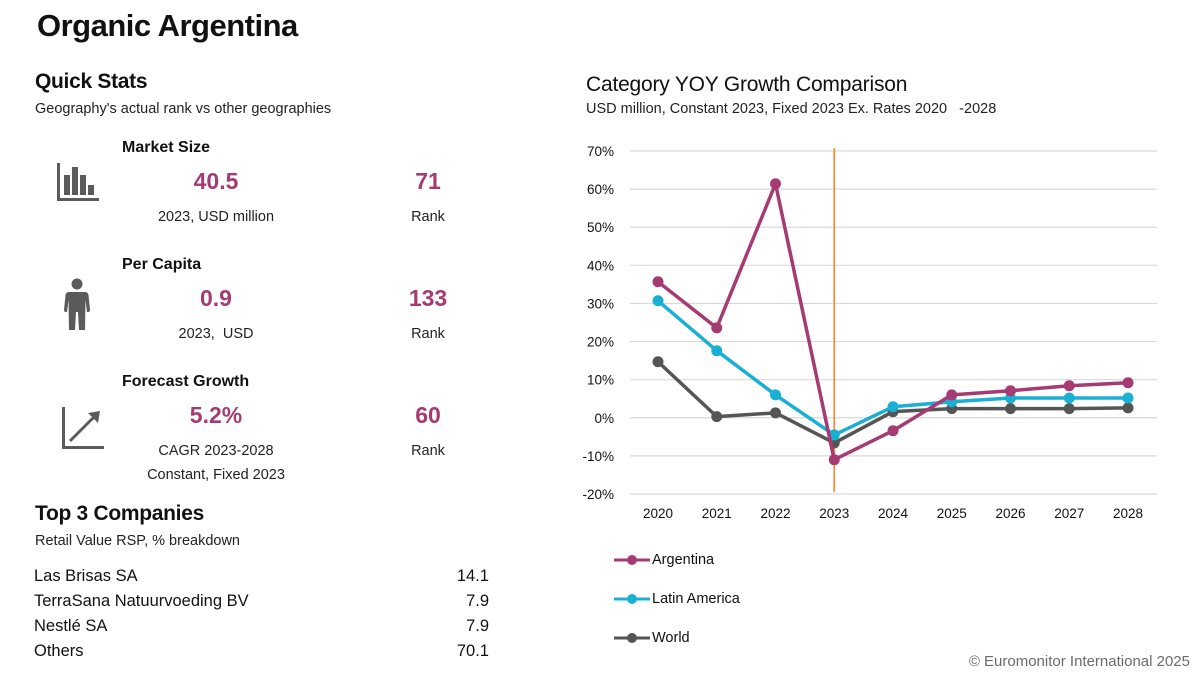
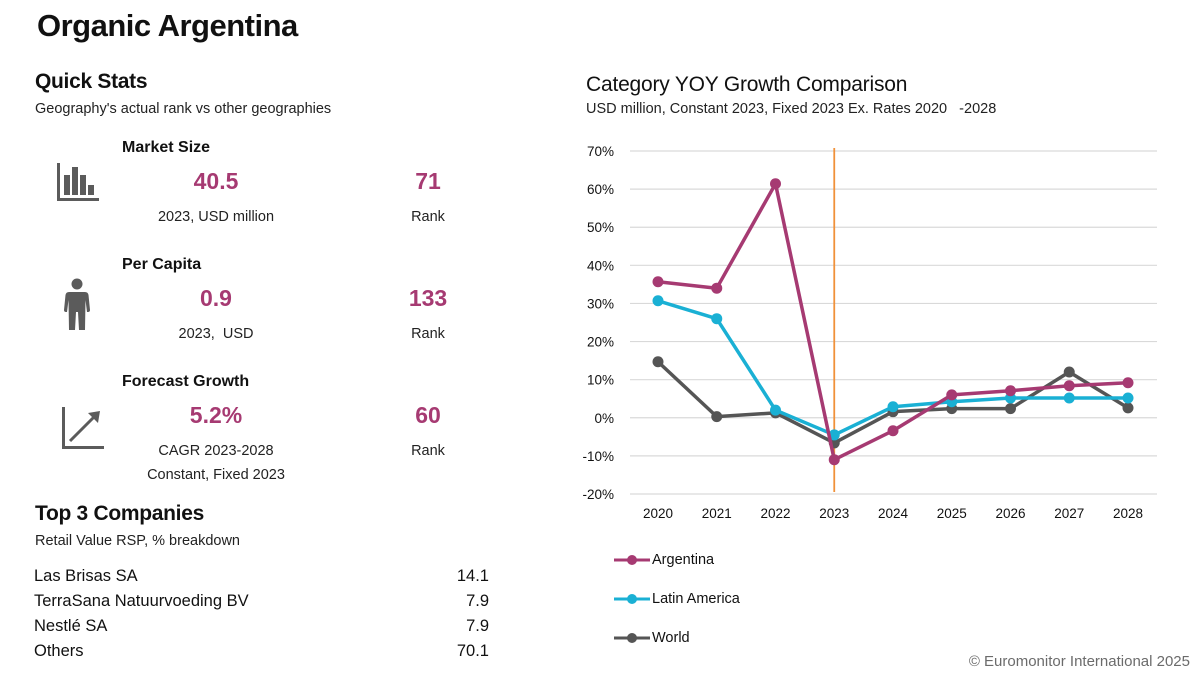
Argentina/2021: 24% -> 34%
Latin America/2021: 18% -> 26%
Latin America/2022: 6% -> 2%
World/2027: 2% -> 12%
